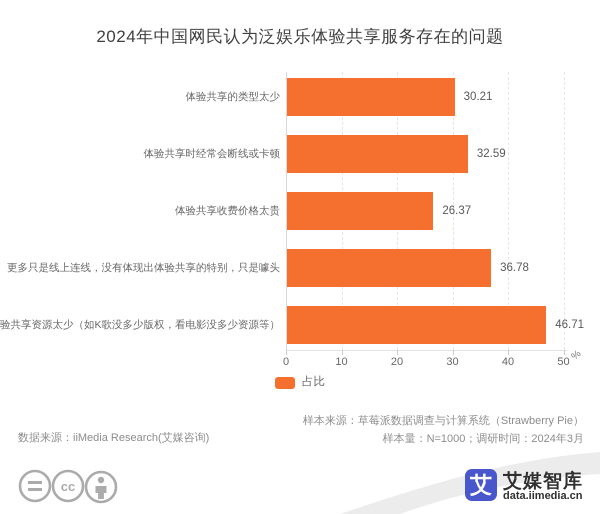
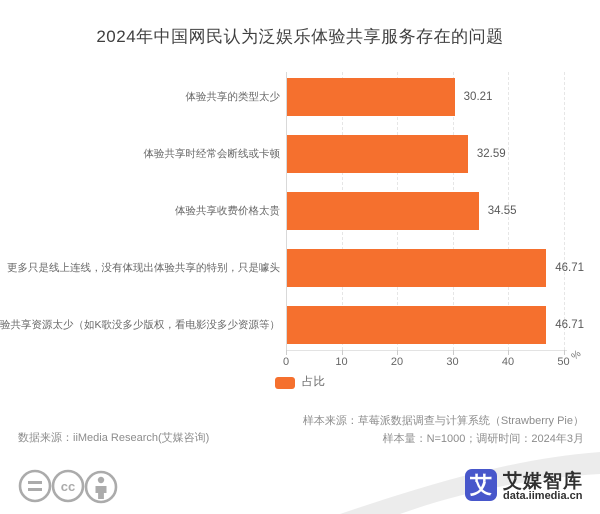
体验共享收费价格太贵: 26.37 -> 34.55
更多只是线上连线，没有体现出体验共享的特别，只是噱头: 36.78 -> 46.71
